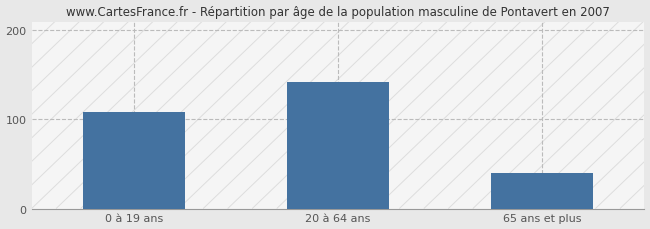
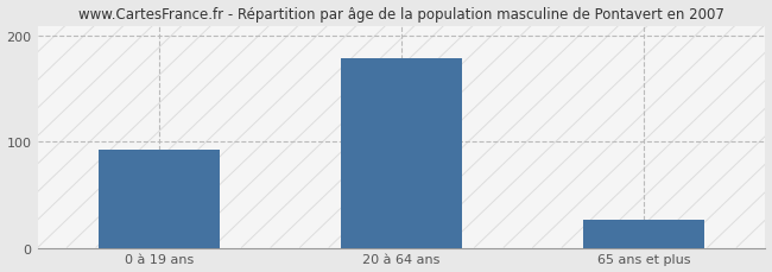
0 à 19 ans: 108 -> 93
20 à 64 ans: 142 -> 179
65 ans et plus: 40 -> 27
